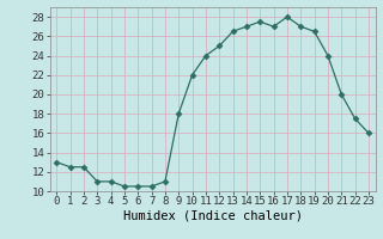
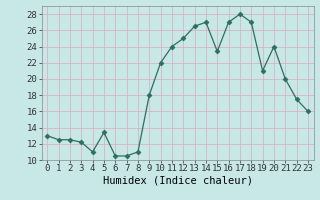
3: 11.0 -> 12.2
5: 10.5 -> 13.4
15: 27.5 -> 23.4
19: 26.5 -> 21.0
